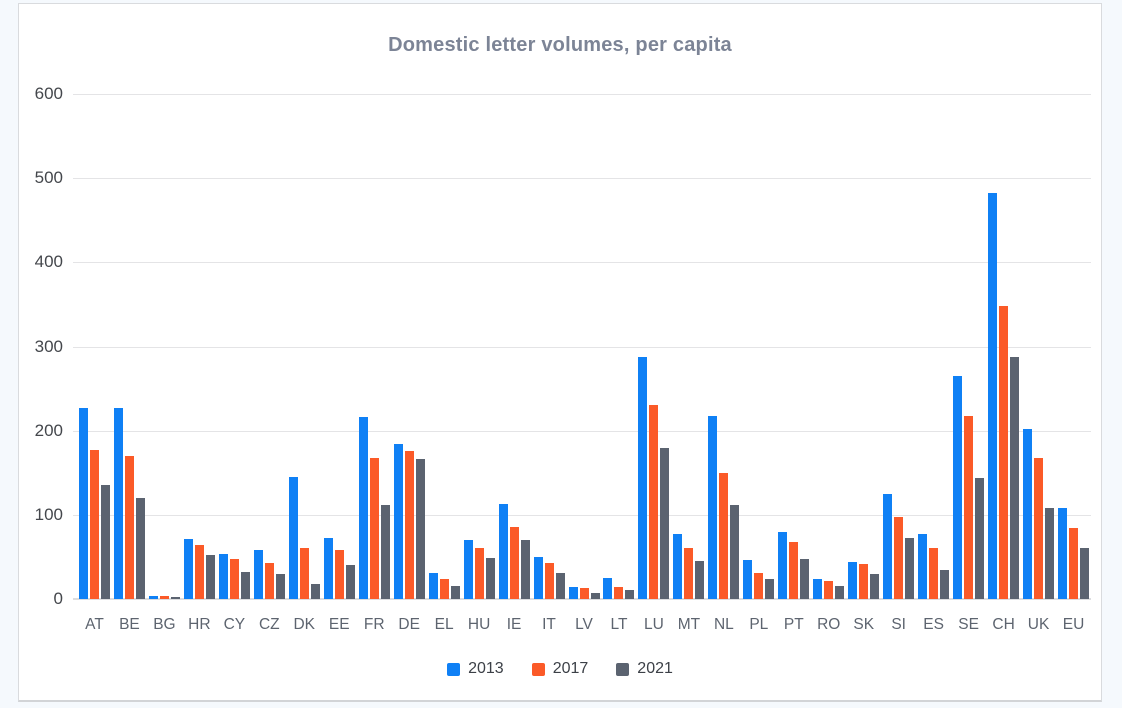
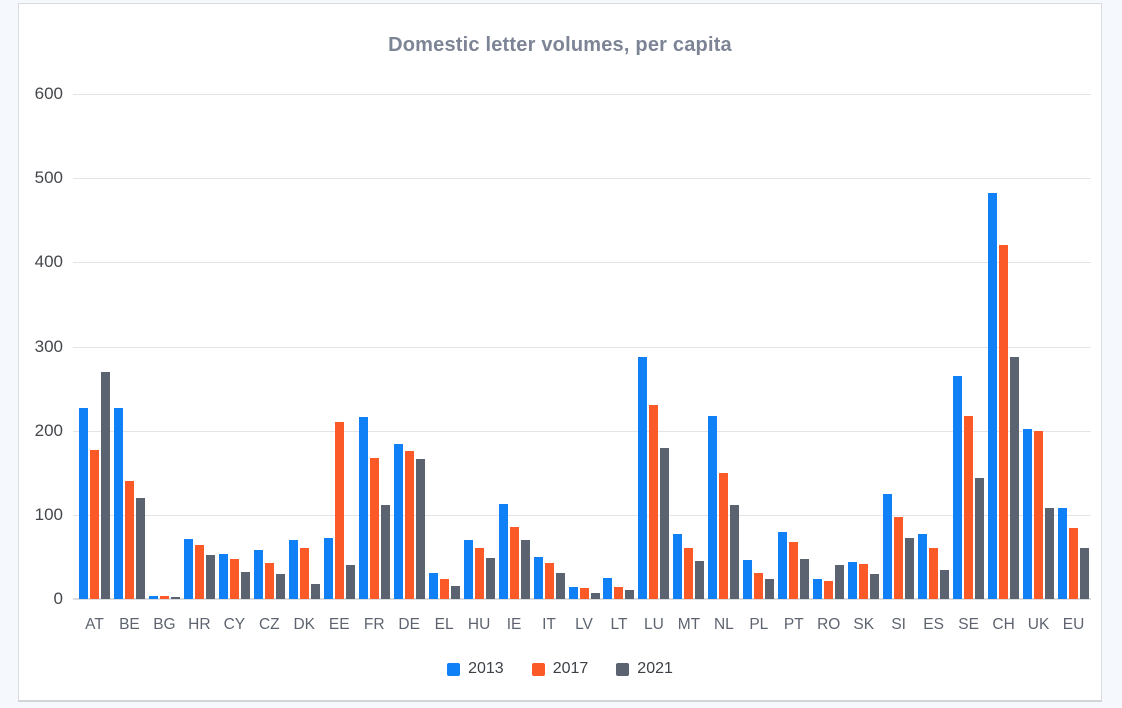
2021/AT: 140 -> 270
2017/BE: 170 -> 140
2013/DK: 140 -> 70
2017/EE: 60 -> 210
2021/RO: 20 -> 40
2017/CH: 350 -> 420
2017/UK: 170 -> 200
